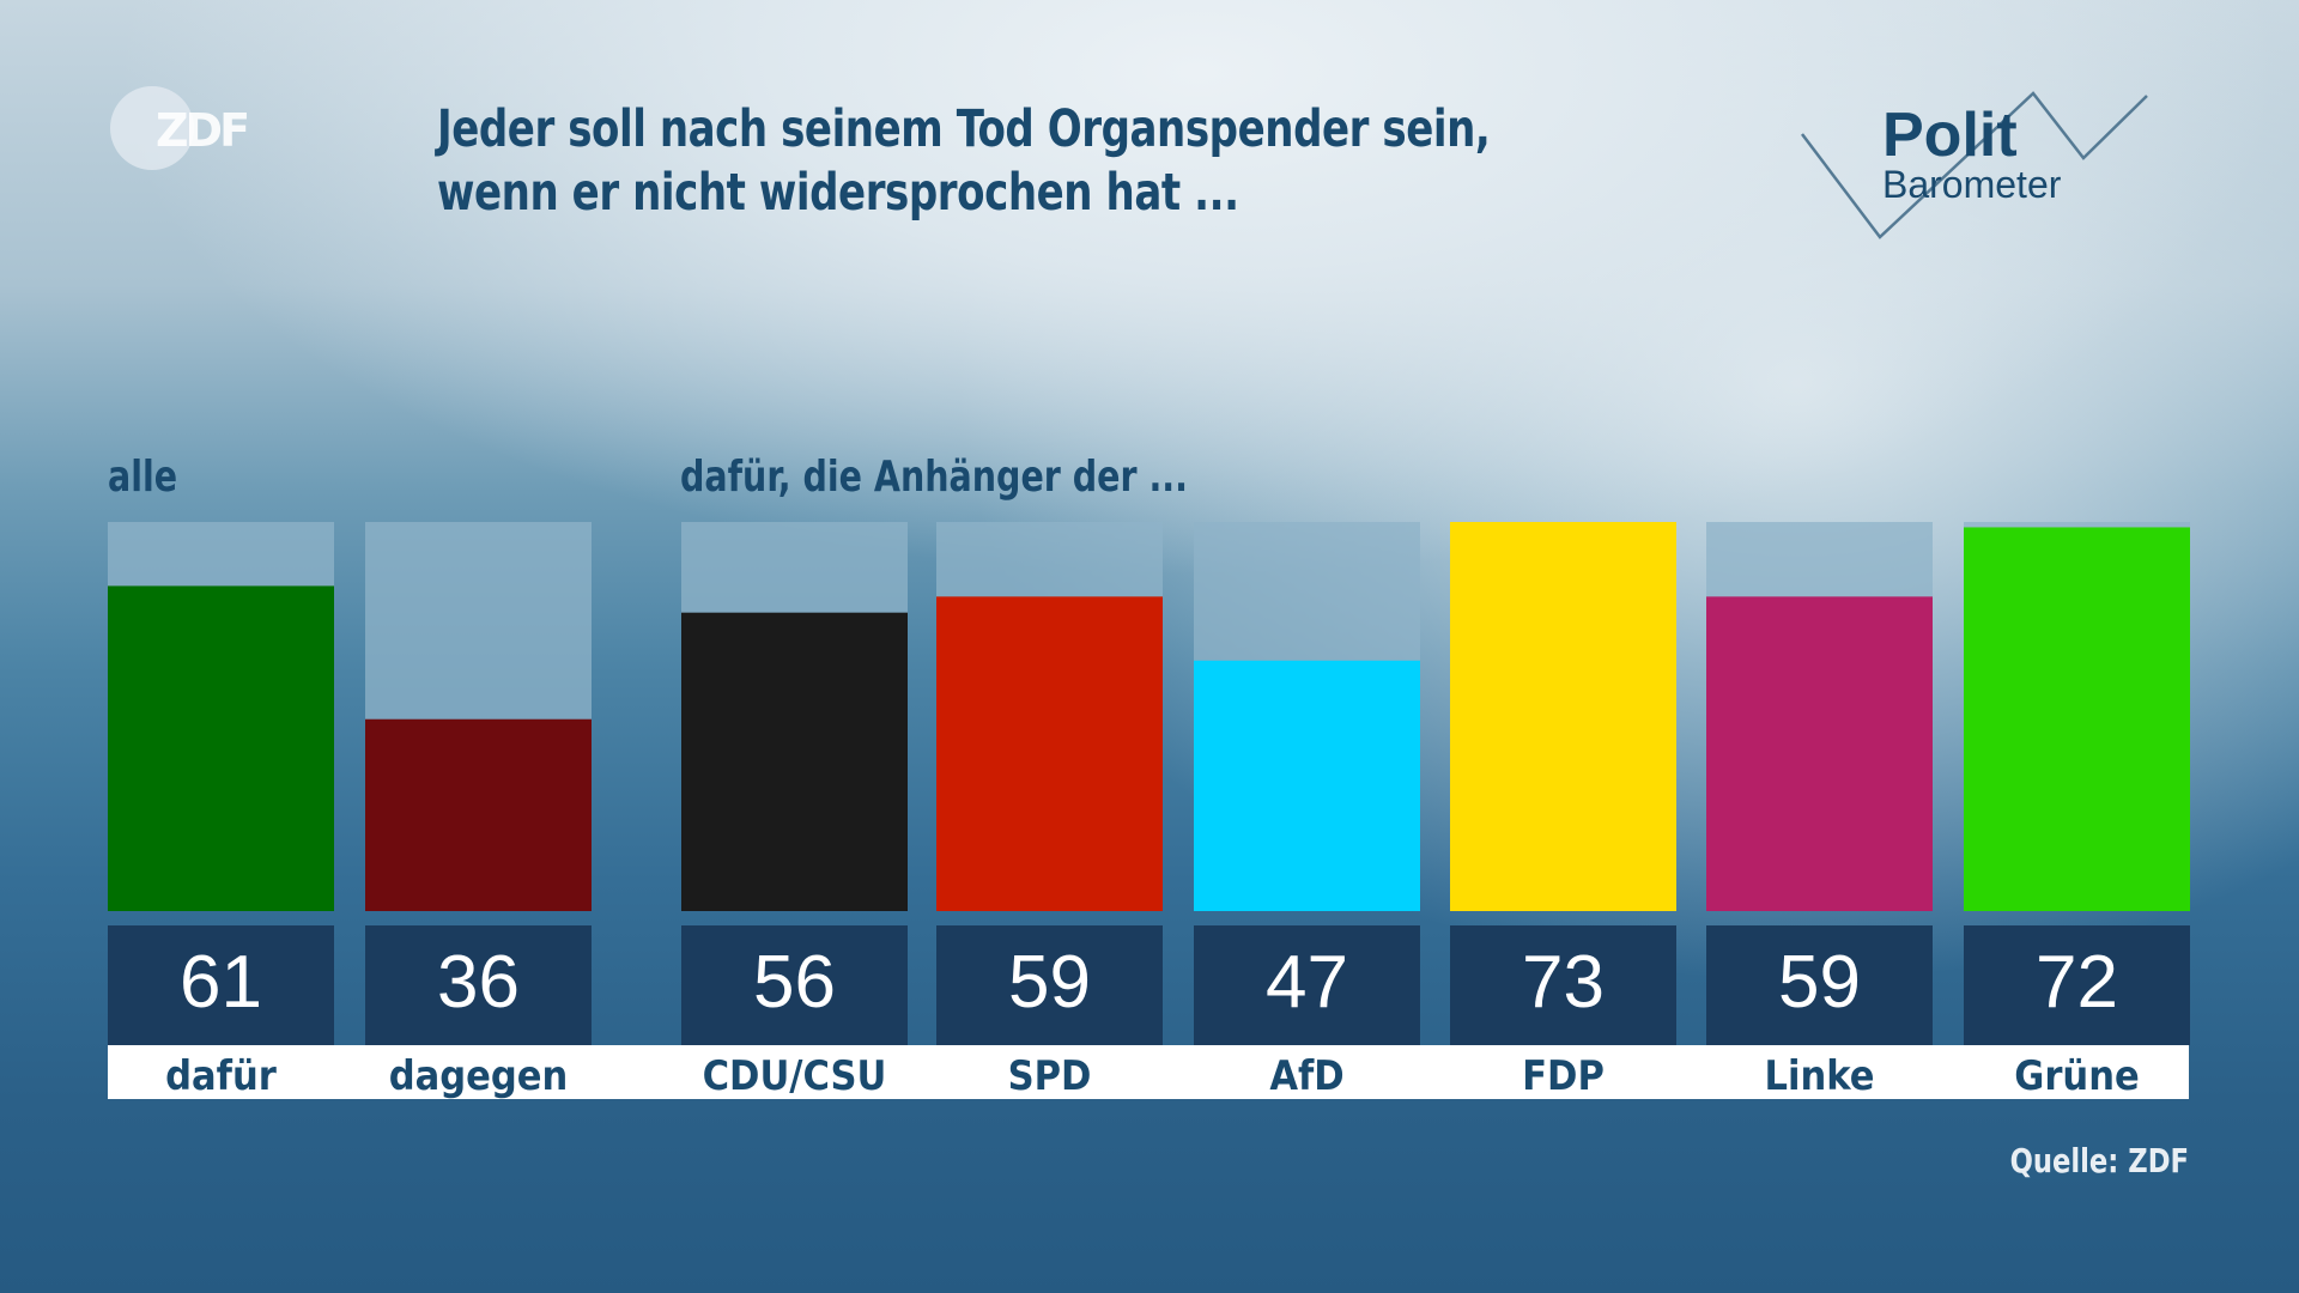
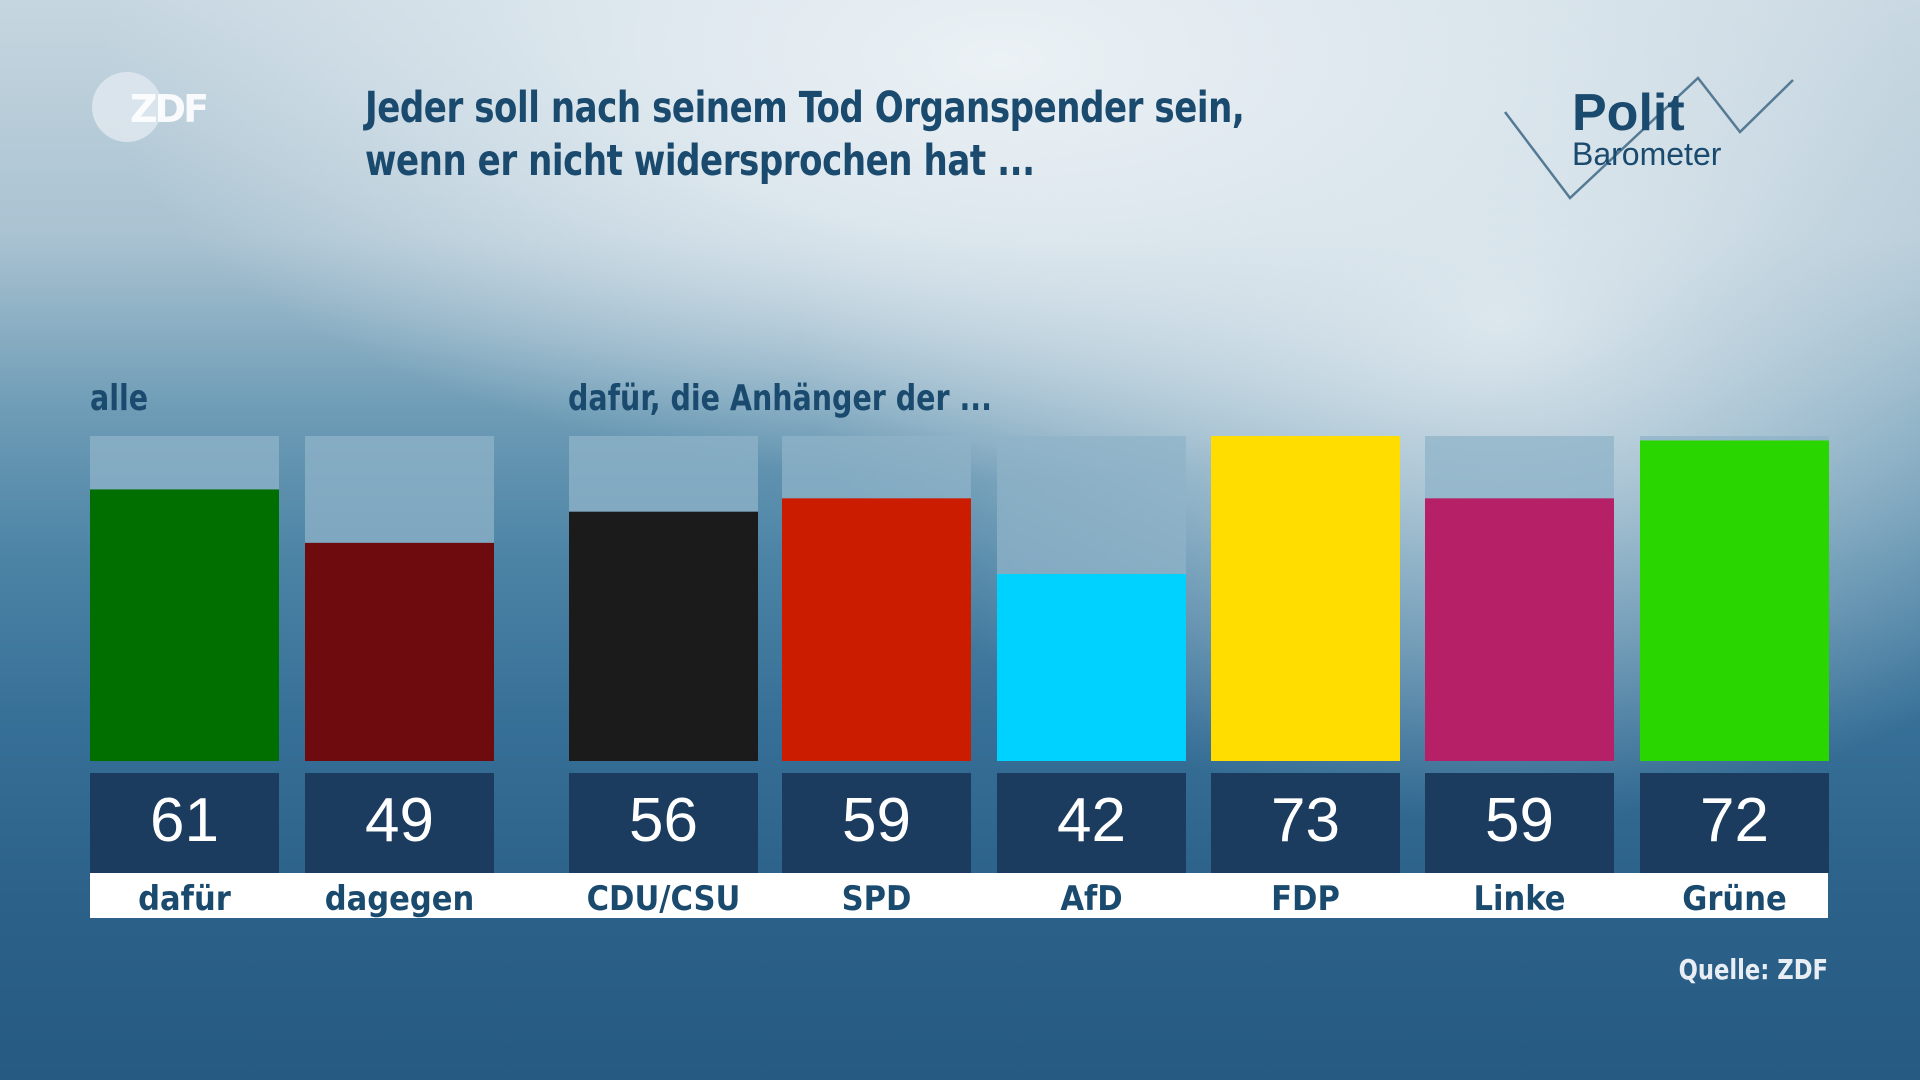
dagegen: 36 -> 49
AfD: 47 -> 42
